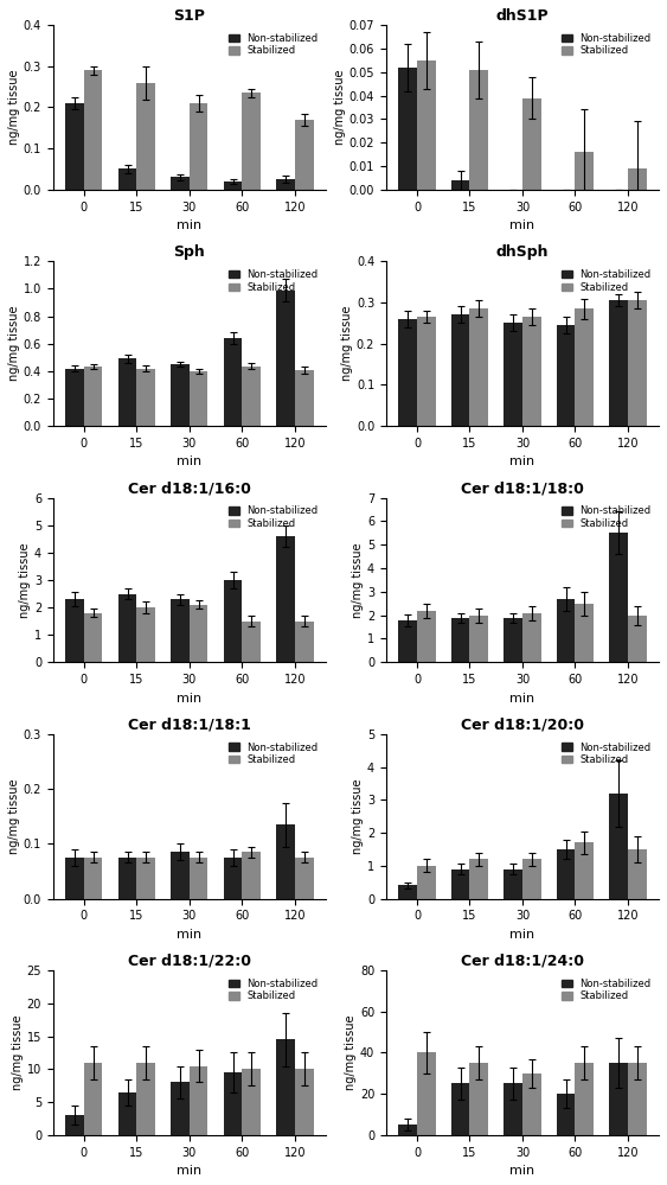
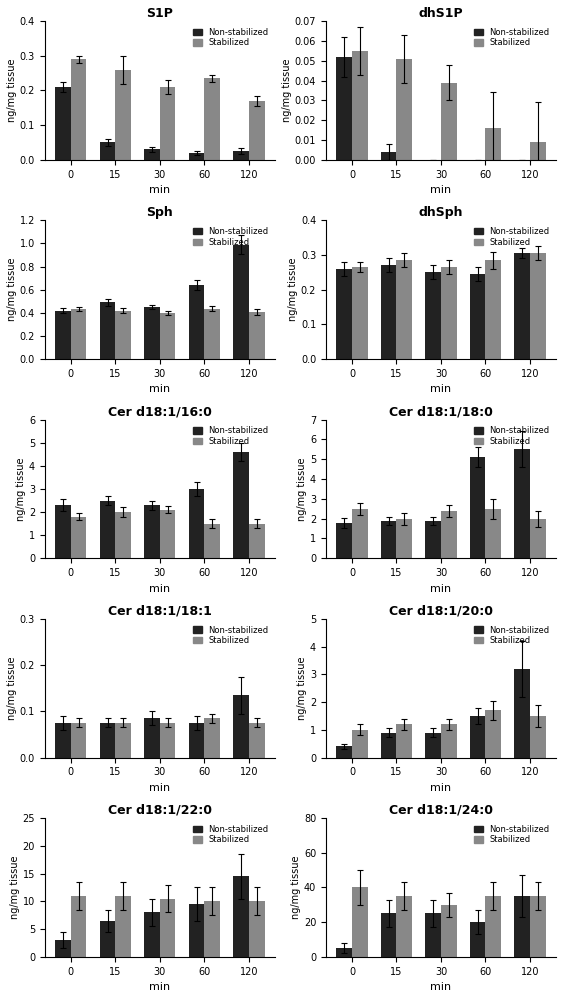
Cer d18:1/18:0/Stabilized/0: 2.2 -> 2.5
Cer d18:1/18:0/Stabilized/30: 2.1 -> 2.4
Cer d18:1/18:0/Non-stabilized/60: 2.7 -> 5.1
